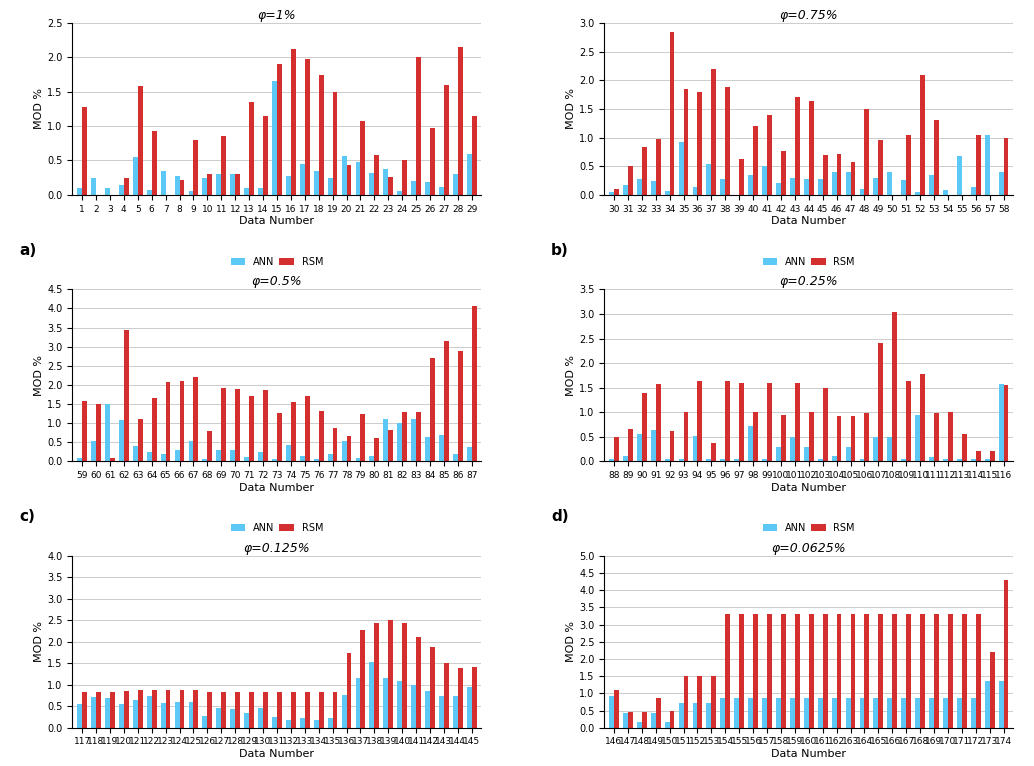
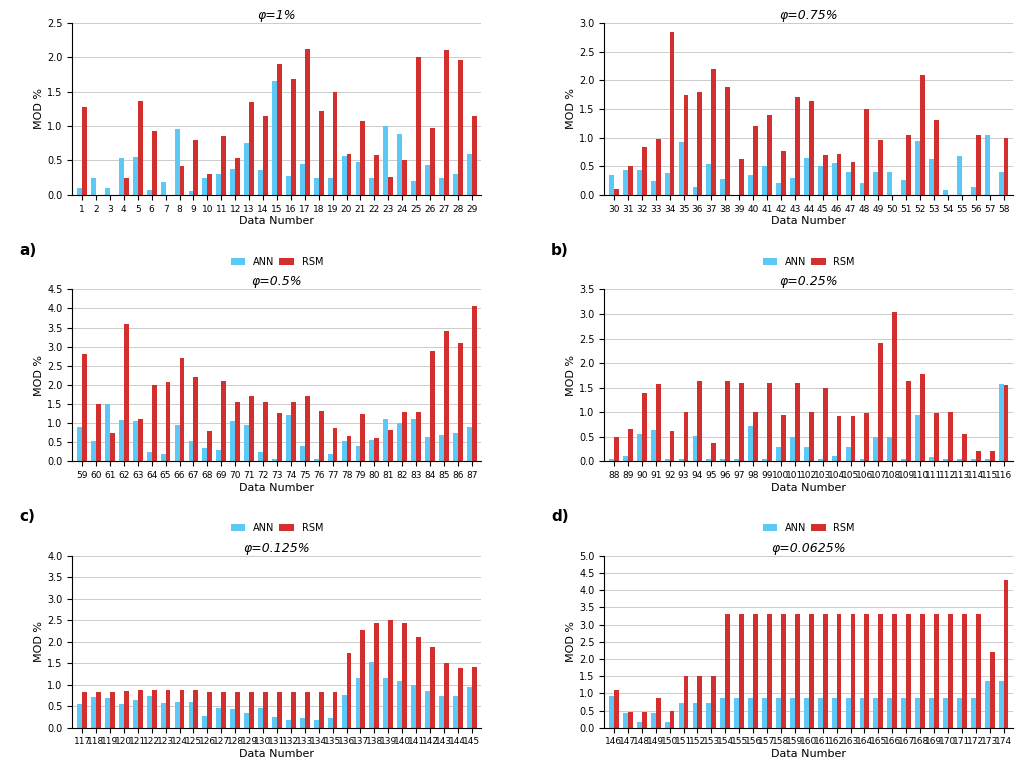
φ=1%/ANN/4: 0.15 -> 0.54
φ=1%/RSM/5: 1.58 -> 1.36
φ=1%/ANN/7: 0.35 -> 0.18
φ=1%/ANN/8: 0.28 -> 0.96
φ=1%/RSM/8: 0.22 -> 0.42
φ=1%/ANN/12: 0.30 -> 0.38
φ=1%/RSM/12: 0.30 -> 0.54
φ=1%/ANN/13: 0.10 -> 0.76
φ=1%/ANN/14: 0.10 -> 0.36
φ=1%/RSM/16: 2.12 -> 1.68
φ=1%/RSM/17: 1.98 -> 2.12
φ=1%/ANN/18: 0.35 -> 0.24
φ=1%/RSM/18: 1.75 -> 1.22
φ=1%/RSM/20: 0.43 -> 0.60
φ=1%/ANN/22: 0.32 -> 0.24
φ=1%/ANN/23: 0.38 -> 1.00
φ=1%/ANN/24: 0.05 -> 0.88
φ=1%/ANN/26: 0.18 -> 0.44
φ=1%/ANN/27: 0.12 -> 0.24
φ=1%/RSM/27: 1.60 -> 2.10
φ=1%/RSM/28: 2.15 -> 1.96
φ=0.75%/ANN/30: 0.05 -> 0.34
φ=0.75%/ANN/31: 0.18 -> 0.44
φ=0.75%/ANN/32: 0.28 -> 0.44
φ=0.75%/ANN/34: 0.07 -> 0.38
φ=0.75%/RSM/35: 1.85 -> 1.74
φ=0.75%/ANN/44: 0.28 -> 0.64
φ=0.75%/ANN/45: 0.27 -> 0.50
φ=0.75%/ANN/46: 0.40 -> 0.56
φ=0.75%/ANN/48: 0.10 -> 0.20
φ=0.75%/ANN/49: 0.30 -> 0.40
φ=0.75%/ANN/52: 0.05 -> 0.94
φ=0.75%/ANN/53: 0.35 -> 0.62
φ=0.5%/ANN/59: 0.08 -> 0.90
φ=0.5%/RSM/59: 1.57 -> 2.80
φ=0.5%/RSM/61: 0.08 -> 0.75
φ=0.5%/RSM/62: 3.43 -> 3.60
φ=0.5%/ANN/63: 0.40 -> 1.05
φ=0.5%/RSM/64: 1.65 -> 2.00
φ=0.5%/ANN/66: 0.30 -> 0.95
φ=0.5%/RSM/66: 2.10 -> 2.70
φ=0.5%/ANN/68: 0.07 -> 0.35
φ=0.5%/RSM/69: 1.93 -> 2.10
φ=0.5%/ANN/70: 0.30 -> 1.05
φ=0.5%/RSM/70: 1.90 -> 1.55
φ=0.5%/ANN/71: 0.10 -> 0.95
φ=0.5%/RSM/72: 1.87 -> 1.55
φ=0.5%/ANN/74: 0.42 -> 1.20
φ=0.5%/ANN/75: 0.15 -> 0.40
φ=0.5%/ANN/79: 0.08 -> 0.40
φ=0.5%/ANN/80: 0.15 -> 0.55
φ=0.5%/RSM/84: 2.70 -> 2.90
φ=0.5%/RSM/85: 3.15 -> 3.40
φ=0.5%/ANN/86: 0.20 -> 0.75
φ=0.5%/RSM/86: 2.90 -> 3.10
φ=0.5%/ANN/87: 0.38 -> 0.90
